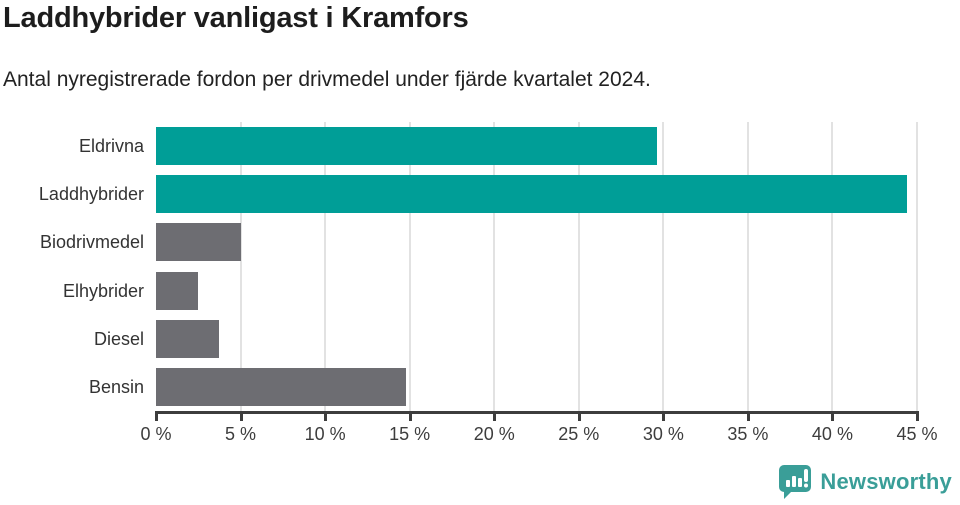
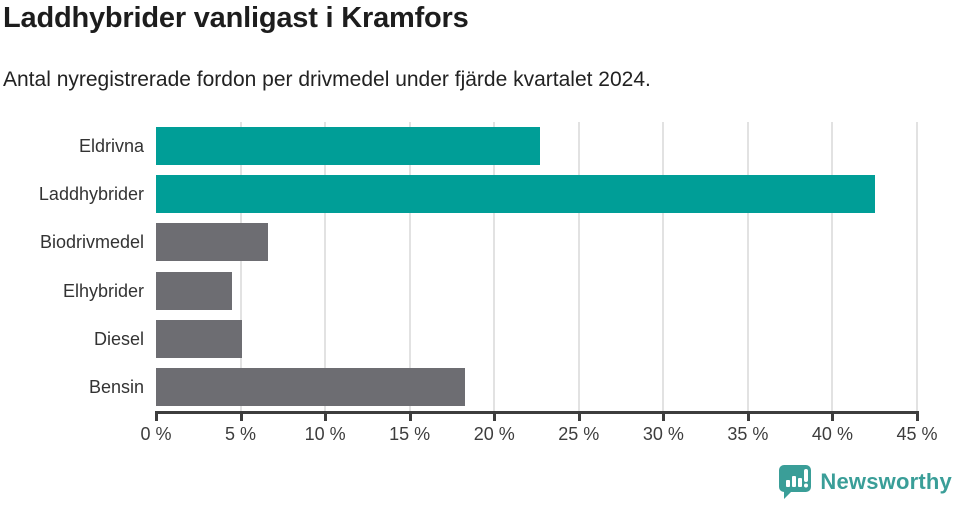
Eldrivna: 29.6% -> 22.7%
Laddhybrider: 44.4% -> 42.5%
Biodrivmedel: 5.0% -> 6.6%
Elhybrider: 2.5% -> 4.5%
Diesel: 3.7% -> 5.1%
Bensin: 14.8% -> 18.3%
